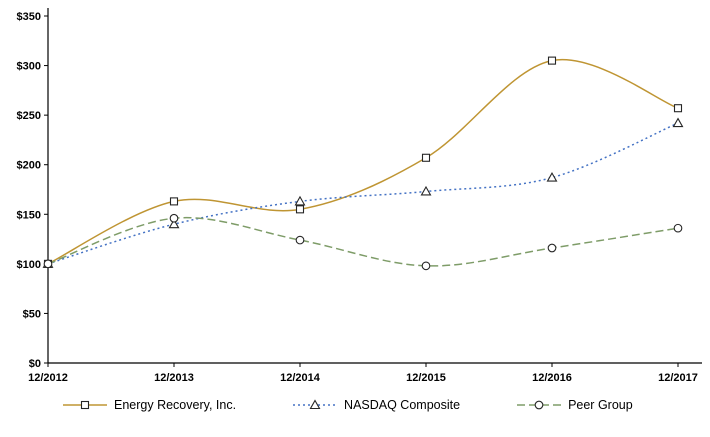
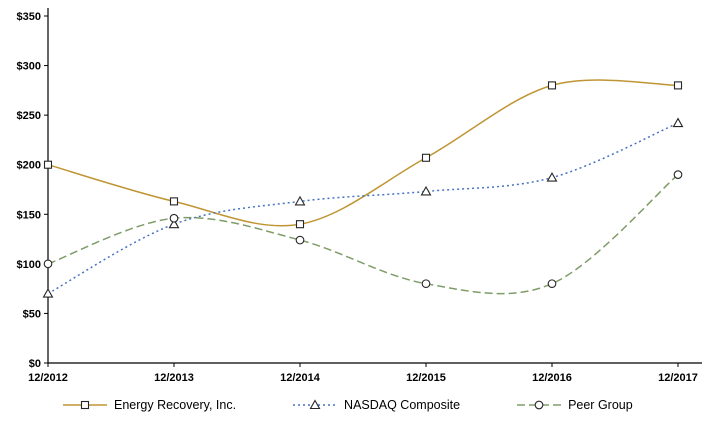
Energy Recovery, Inc./12/2012: $100 -> $200
NASDAQ Composite/12/2012: $100 -> $70
Energy Recovery, Inc./12/2014: $160 -> $140
Peer Group/12/2015: $100 -> $80
Energy Recovery, Inc./12/2016: $300 -> $280
Peer Group/12/2016: $120 -> $80
Energy Recovery, Inc./12/2017: $260 -> $280
Peer Group/12/2017: $140 -> $190
